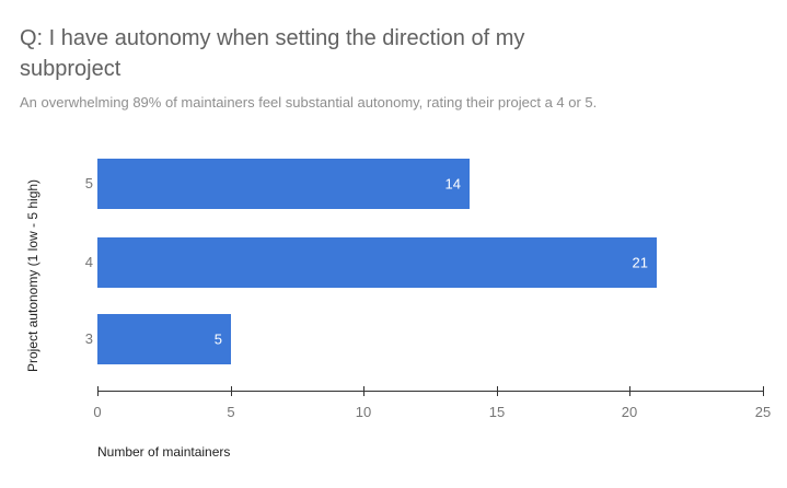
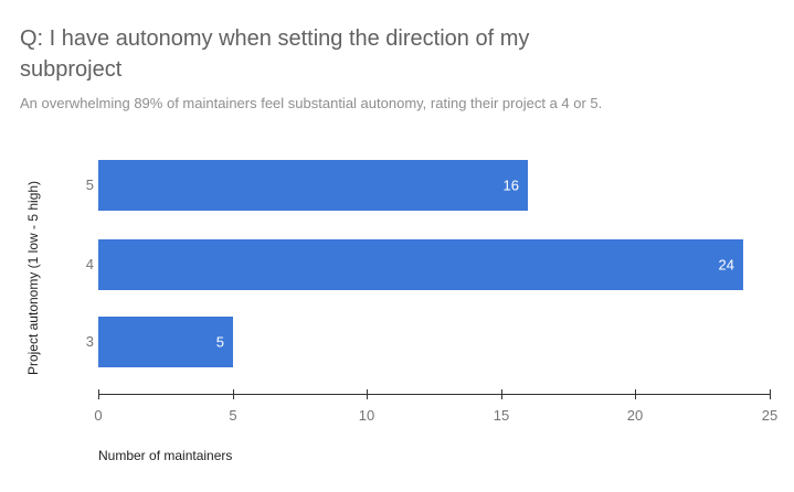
5: 14 -> 16
4: 21 -> 24
